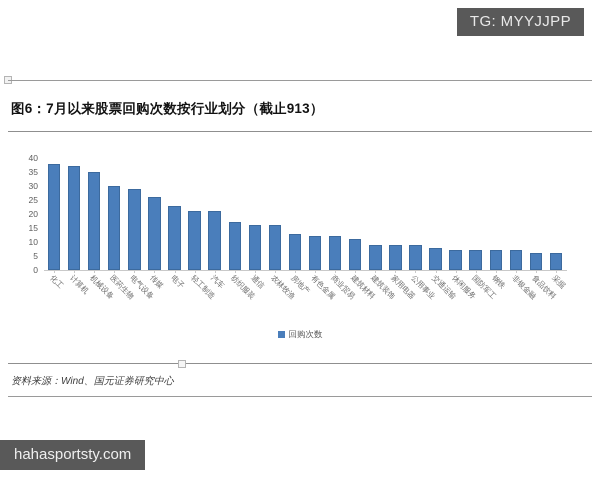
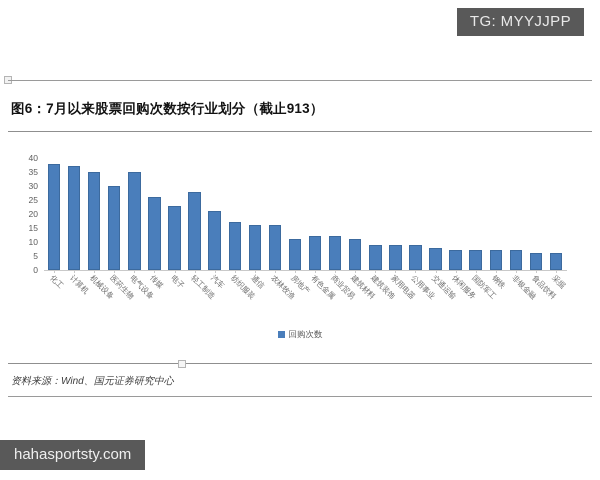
电气设备: 29 -> 35
轻工制造: 21 -> 28
房地产: 13 -> 11
